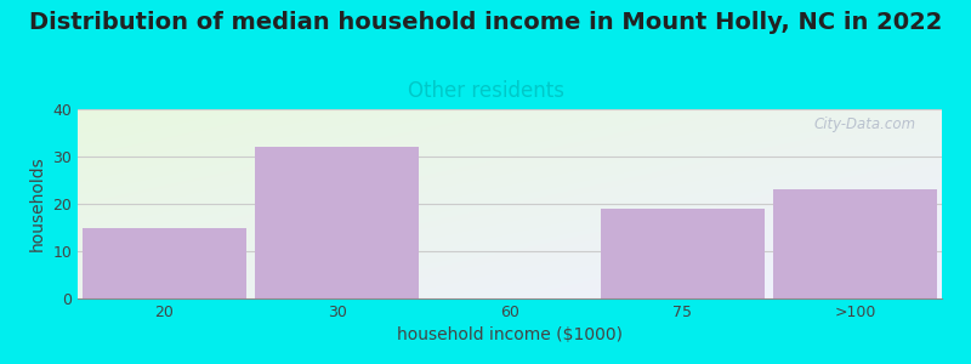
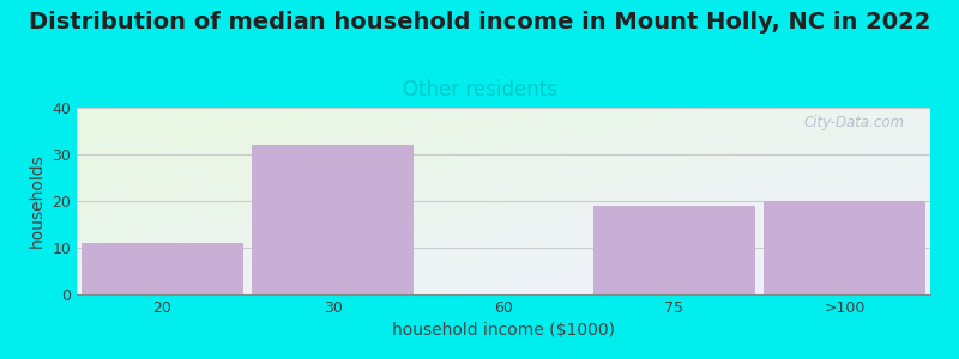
20: 15 -> 11
>100: 23 -> 20
